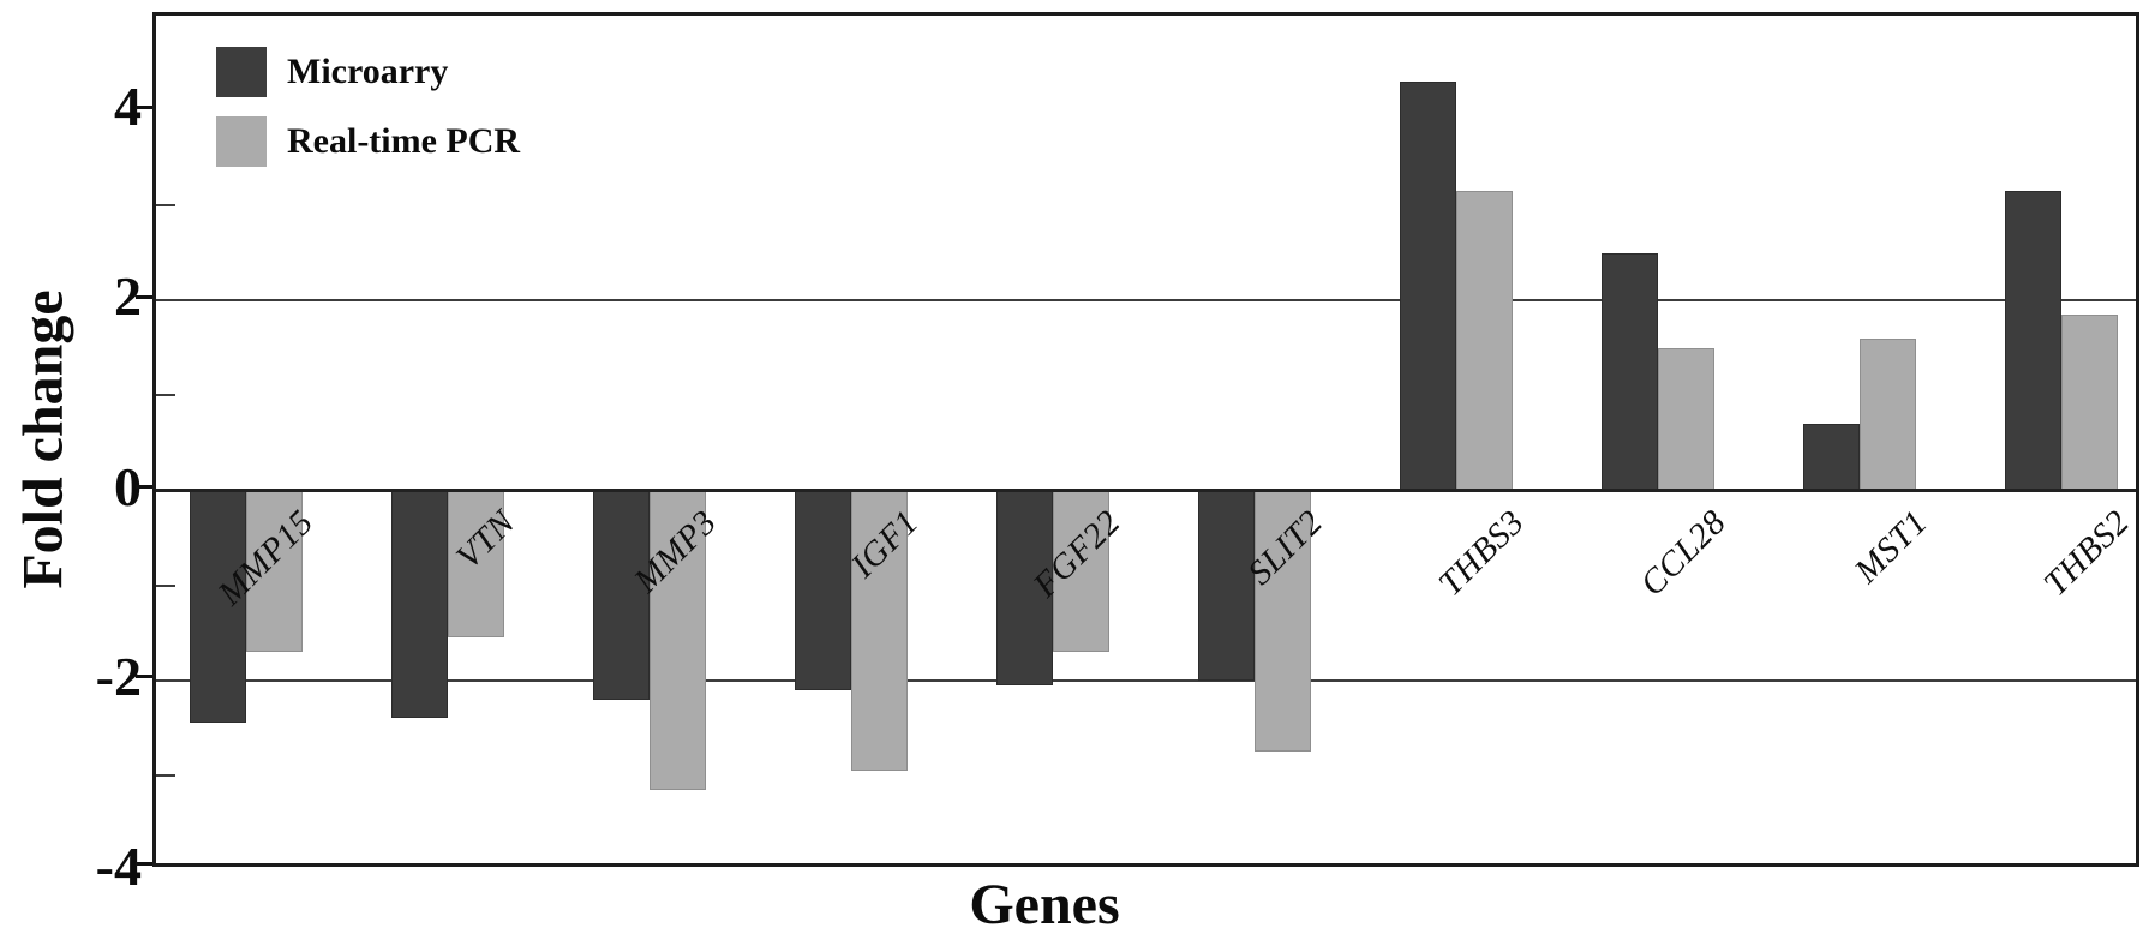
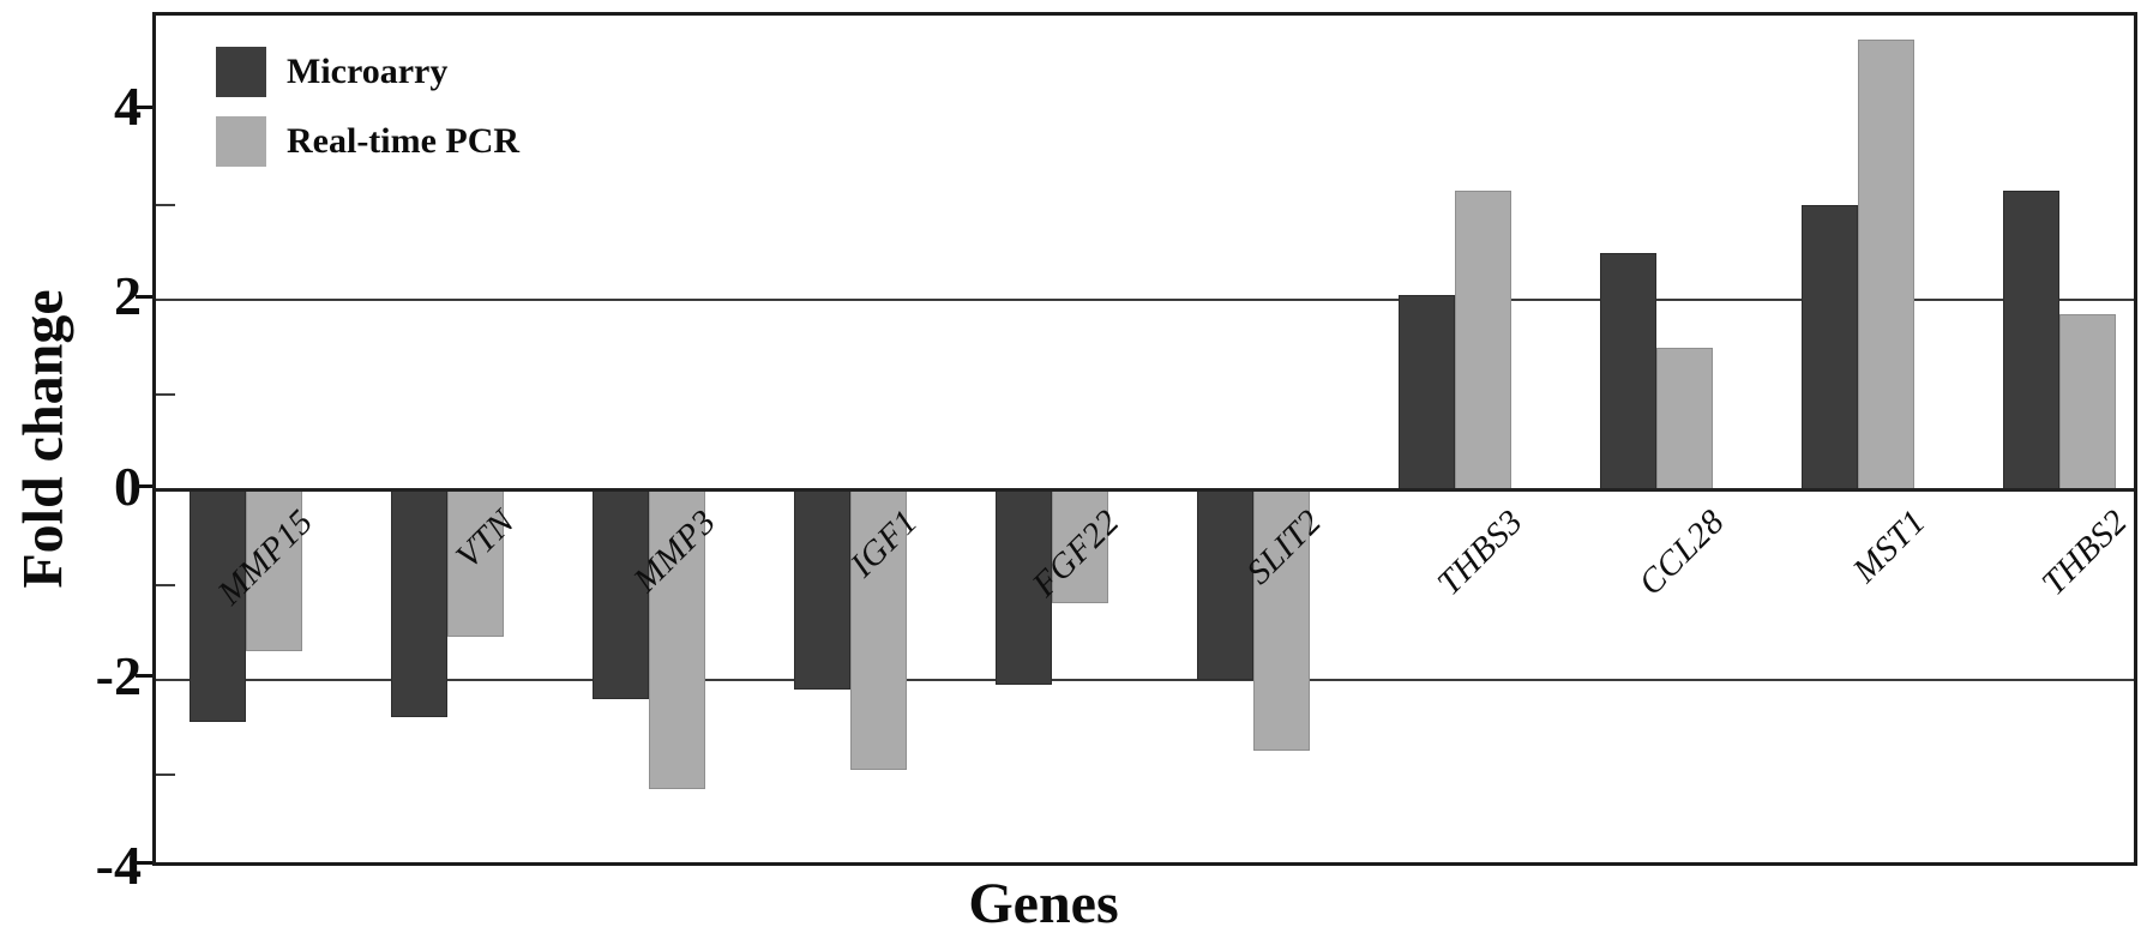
Real-time PCR/FGF22: -1.7 -> -1.2
Microarry/THBS3: 4.3 -> 2.0
Microarry/MST1: 0.7 -> 3.0
Real-time PCR/MST1: 1.6 -> 4.8
